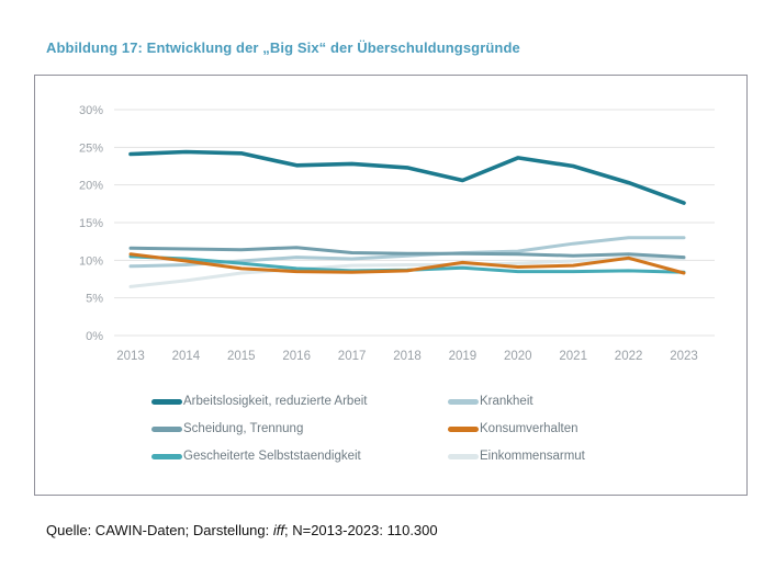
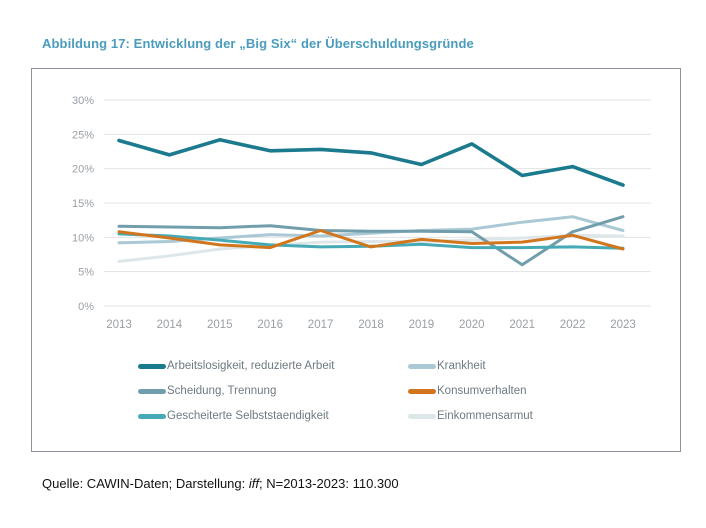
Arbeitslosigkeit, reduzierte Arbeit/2014: 24% -> 22%
Konsumverhalten/2017: 8% -> 11%
Arbeitslosigkeit, reduzierte Arbeit/2021: 22% -> 19%
Scheidung, Trennung/2021: 11% -> 6%
Krankheit/2023: 13% -> 11%
Scheidung, Trennung/2023: 10% -> 13%
